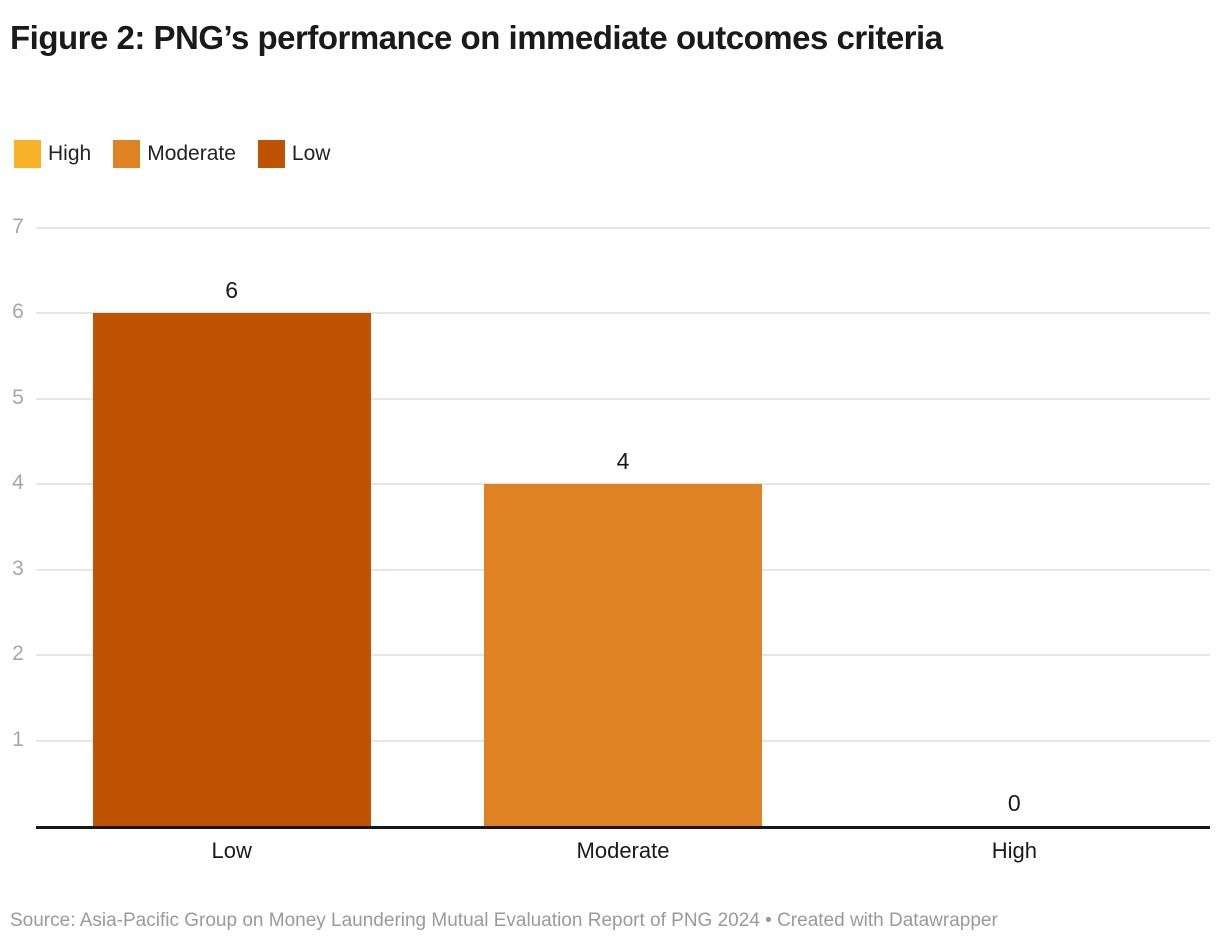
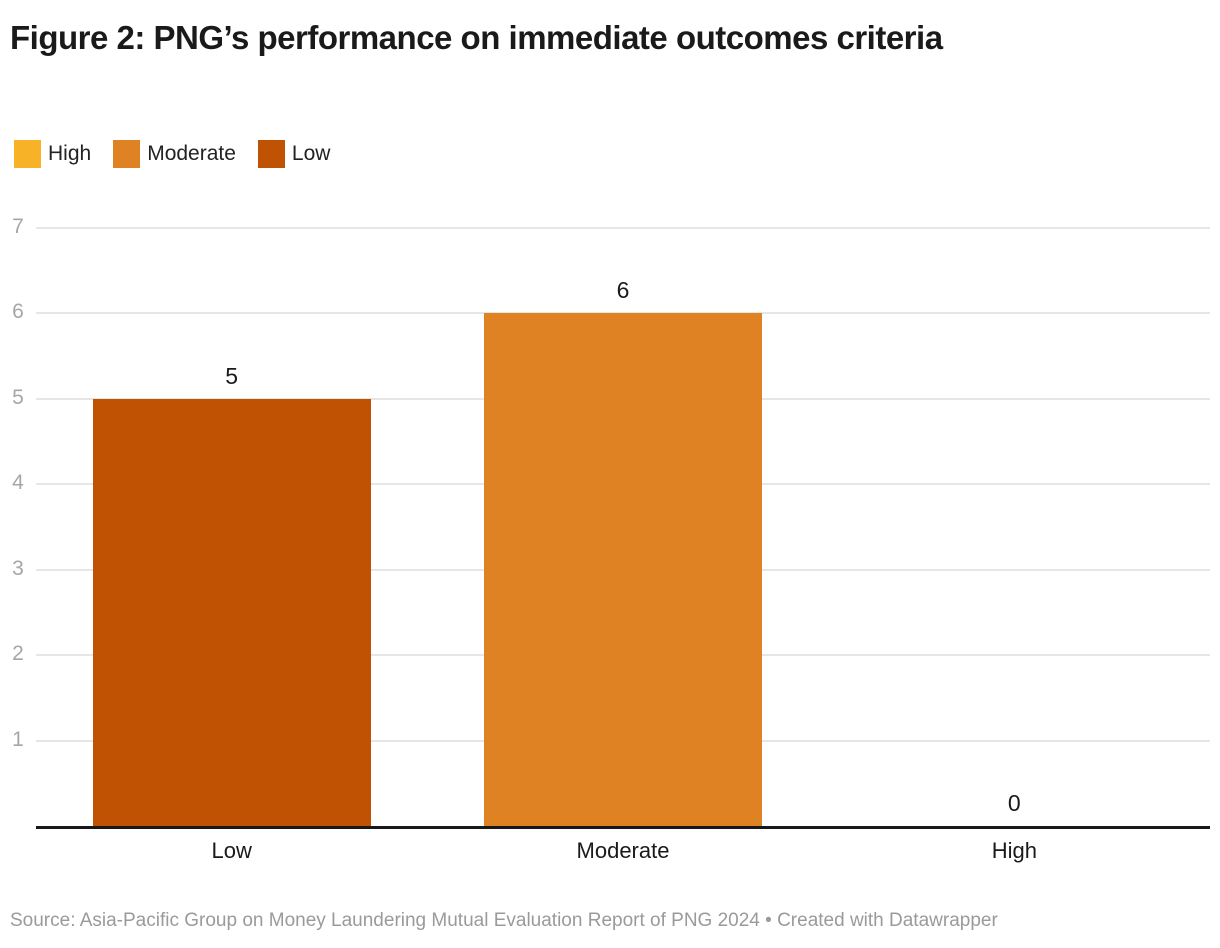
Low: 6 -> 5
Moderate: 4 -> 6
